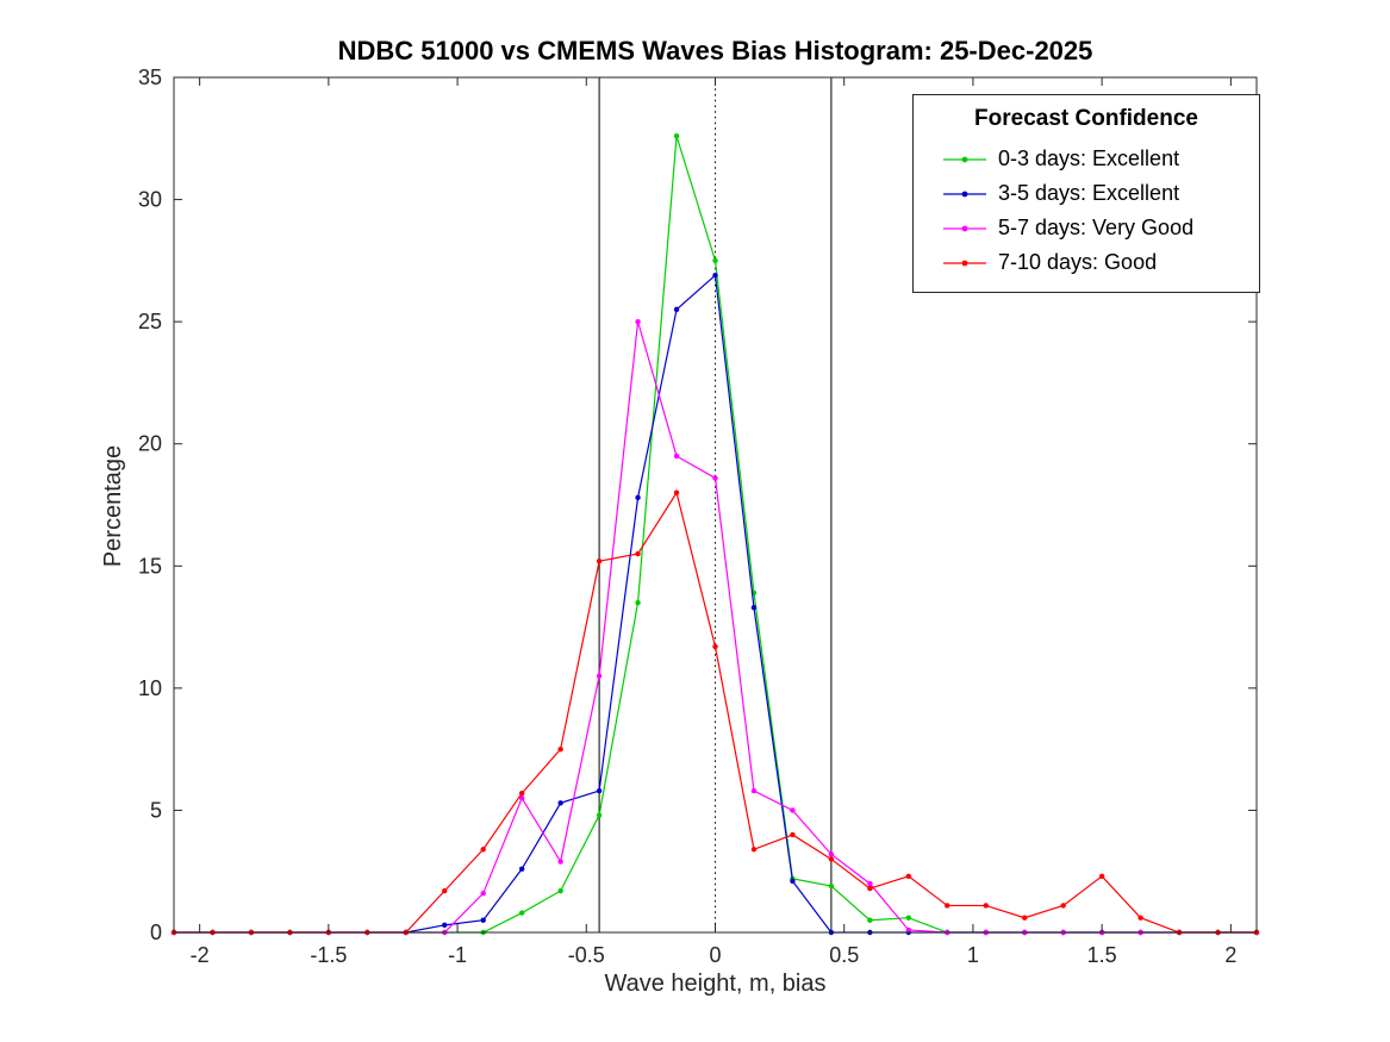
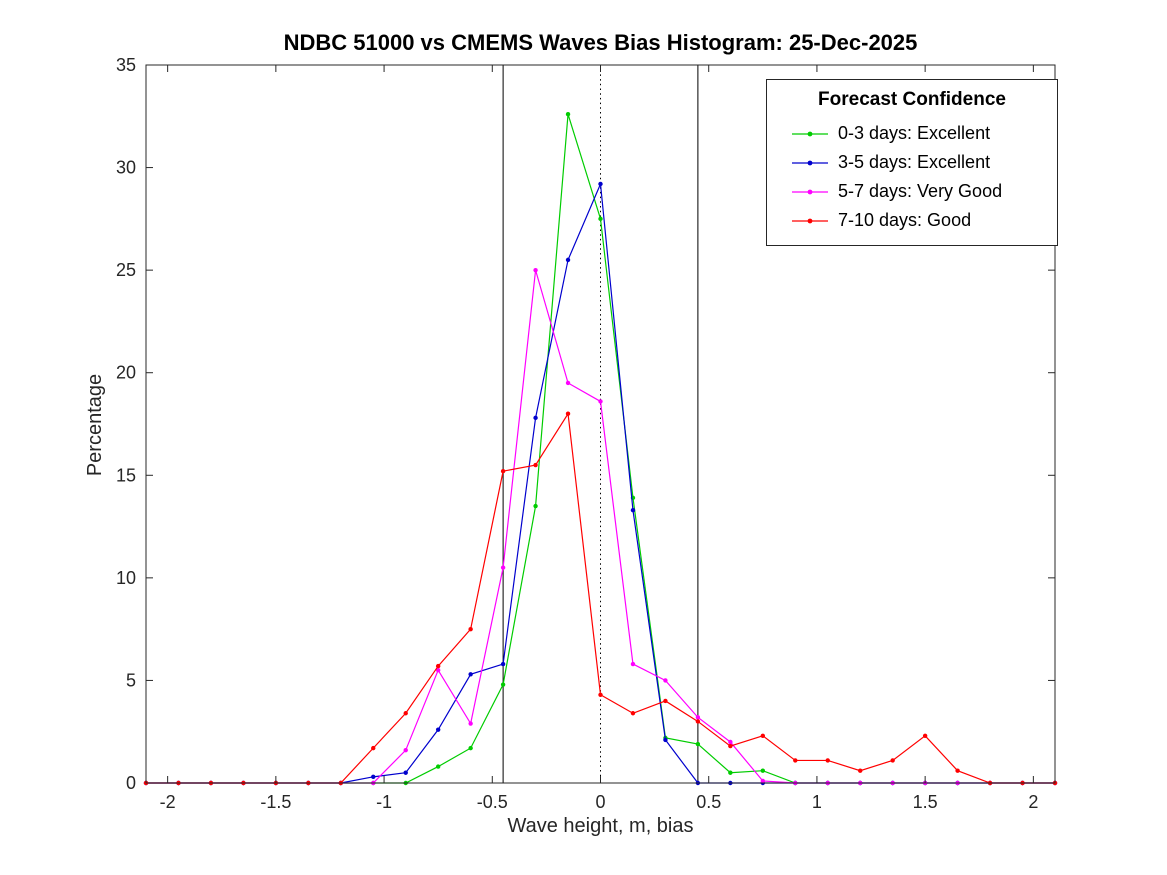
3-5 days: Excellent/0: 26,9 -> 29,2
7-10 days: Good/0: 11,7 -> 4,3
